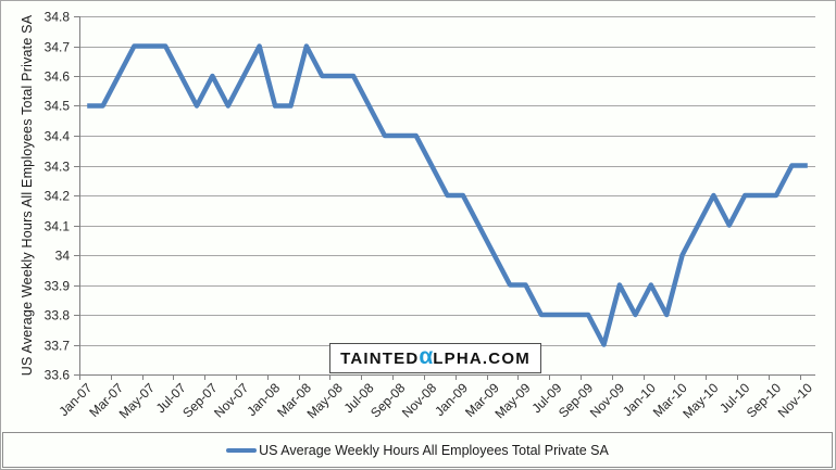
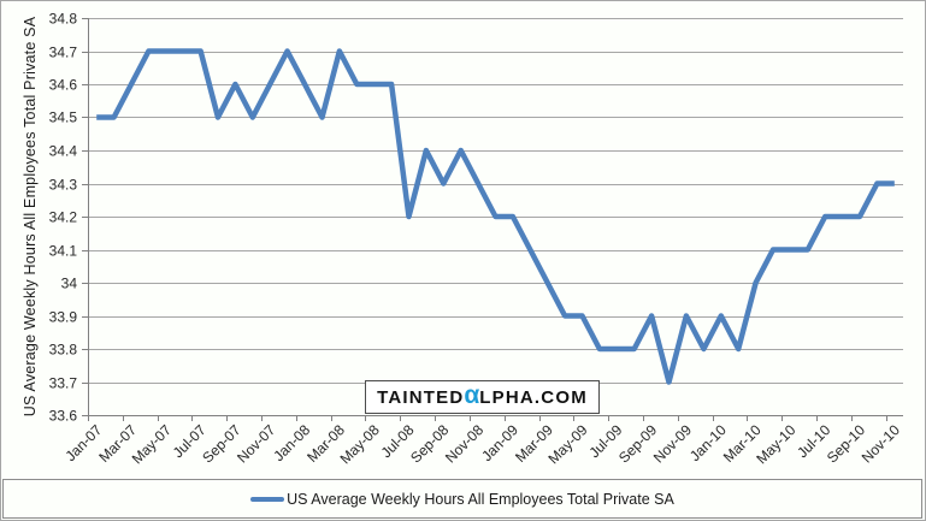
Jul-07: 34.6 -> 34.7
Jan-08: 34.5 -> 34.6
Jul-08: 34.5 -> 34.2
Sep-08: 34.4 -> 34.3
Sep-09: 33.8 -> 33.9
May-10: 34.2 -> 34.1
